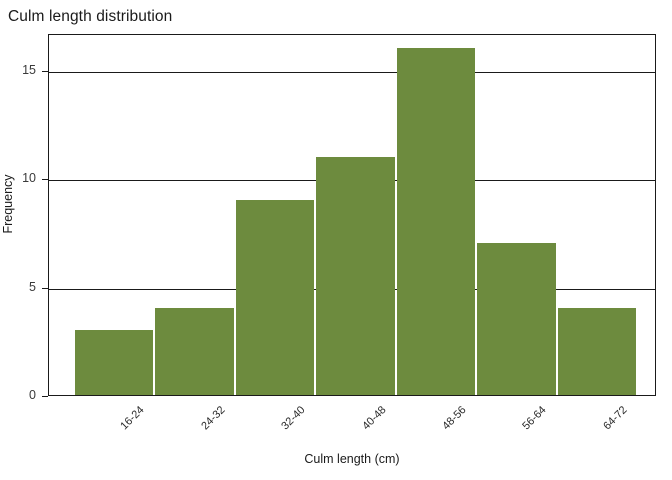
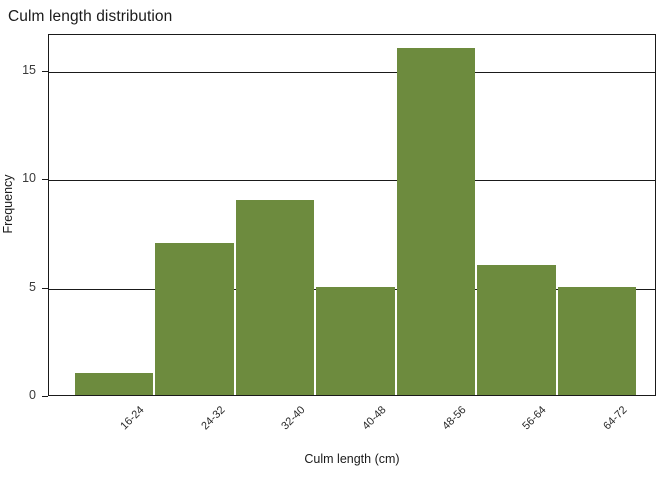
16-24: 3 -> 1
24-32: 4 -> 7
40-48: 11 -> 5
56-64: 7 -> 6
64-72: 4 -> 5
